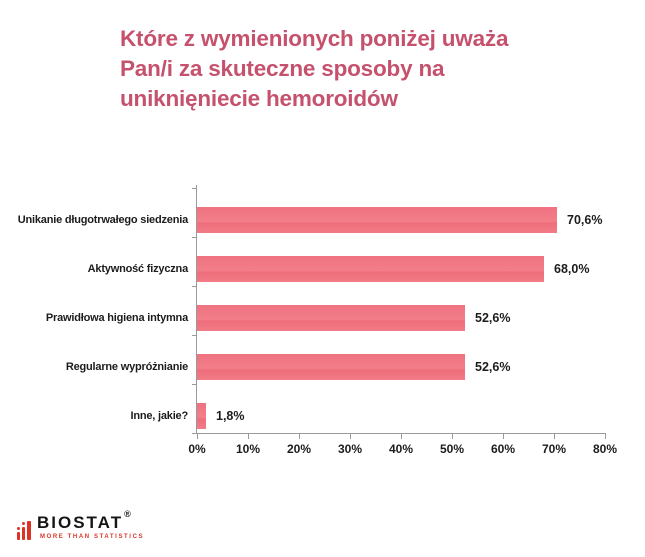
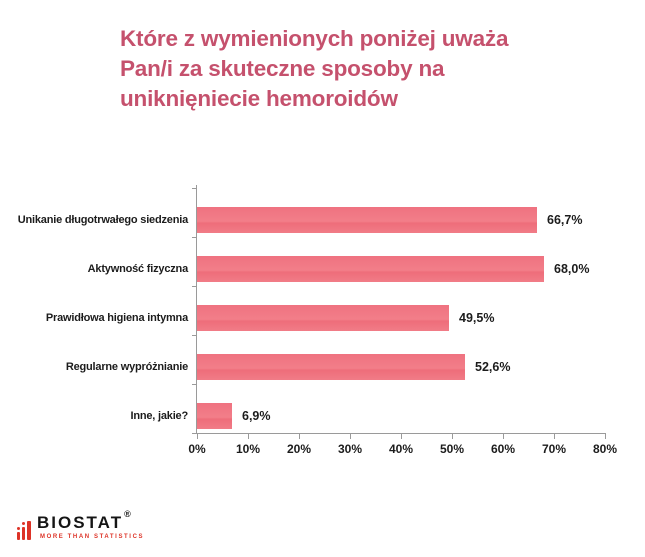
Unikanie długotrwałego siedzenia: 70,6% -> 66,7%
Prawidłowa higiena intymna: 52,6% -> 49,5%
Inne, jakie?: 1,8% -> 6,9%
